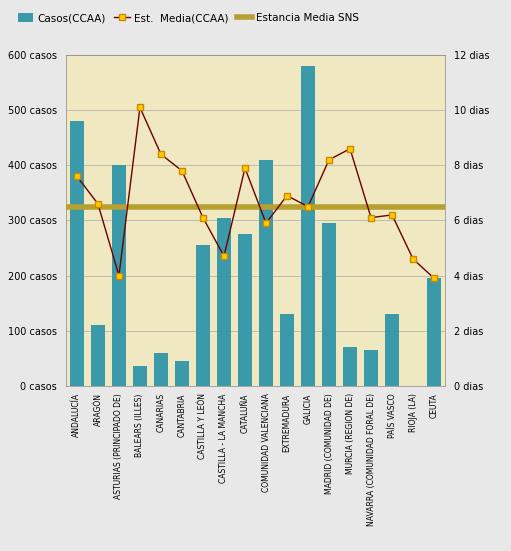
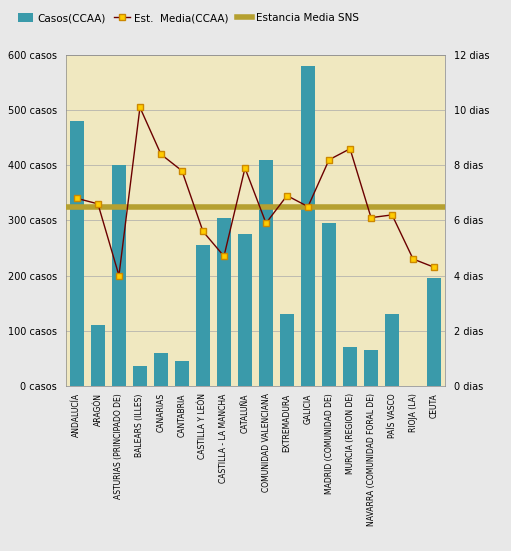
Est. Media(CCAA)/ANDALUCÍA: 7.6 dias -> 6.8 dias
Est. Media(CCAA)/CASTILLA Y LEÓN: 6.1 dias -> 5.6 dias
Est. Media(CCAA)/CEUTA: 3.9 dias -> 4.3 dias
